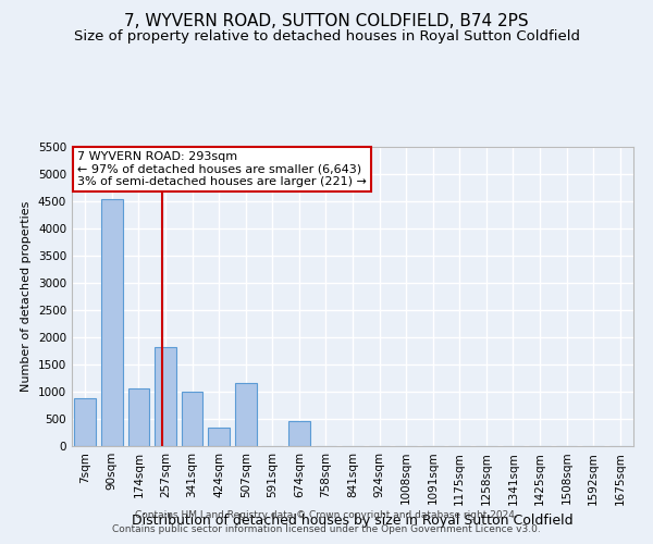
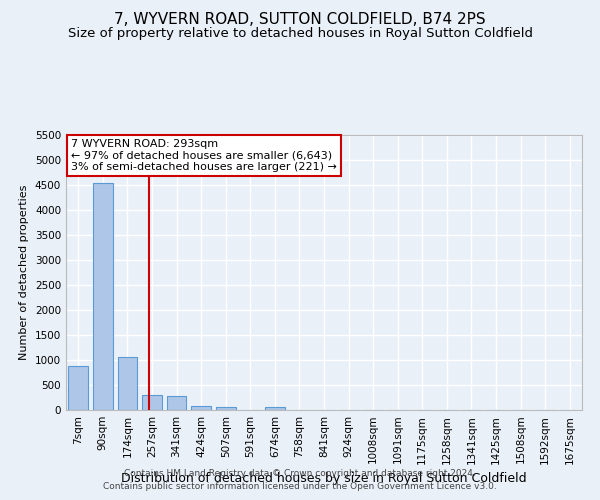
257sqm: 1820 -> 300
341sqm: 1000 -> 290
424sqm: 340 -> 80
507sqm: 1160 -> 70
674sqm: 460 -> 60
